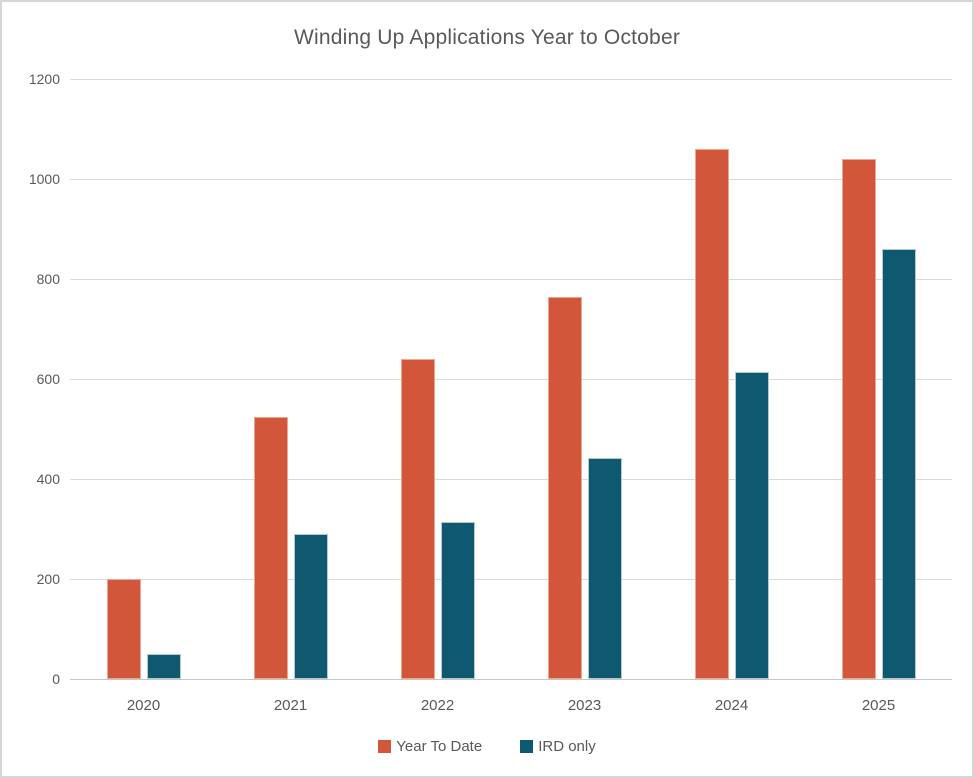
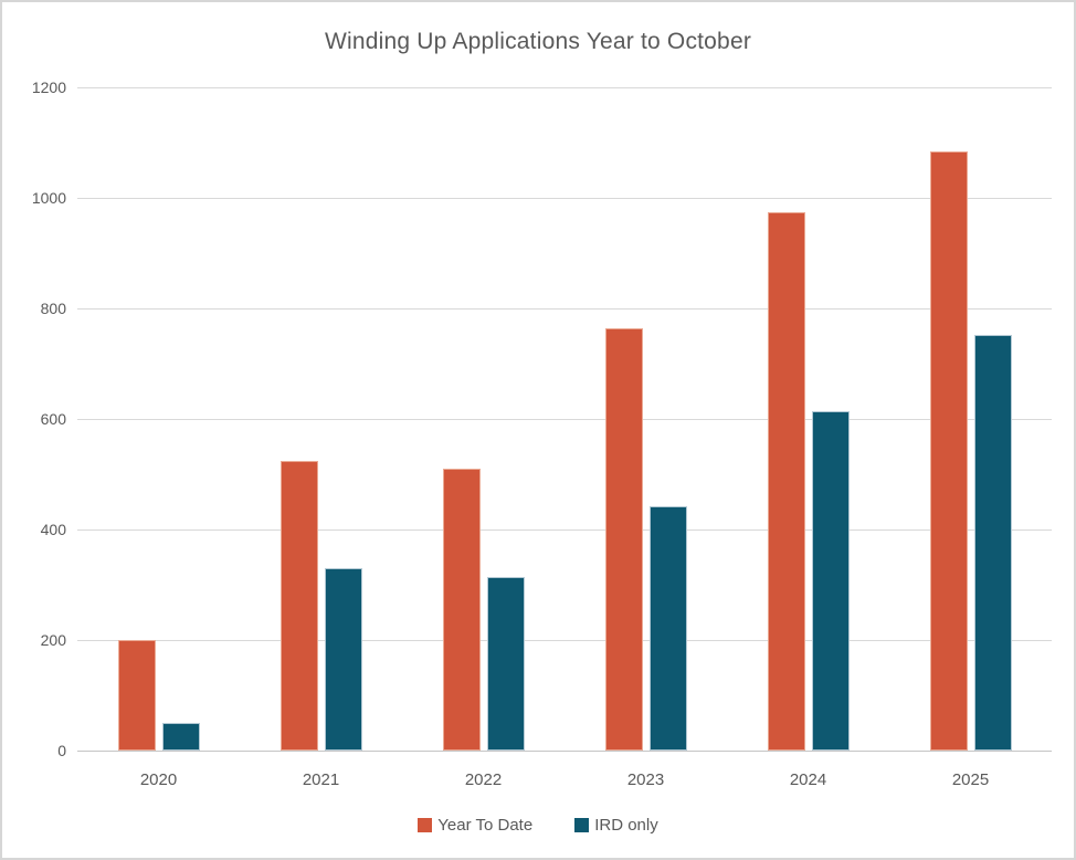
IRD only/2021: 290 -> 330
Year To Date/2022: 640 -> 510
Year To Date/2024: 1060 -> 980
Year To Date/2025: 1040 -> 1080
IRD only/2025: 860 -> 750
